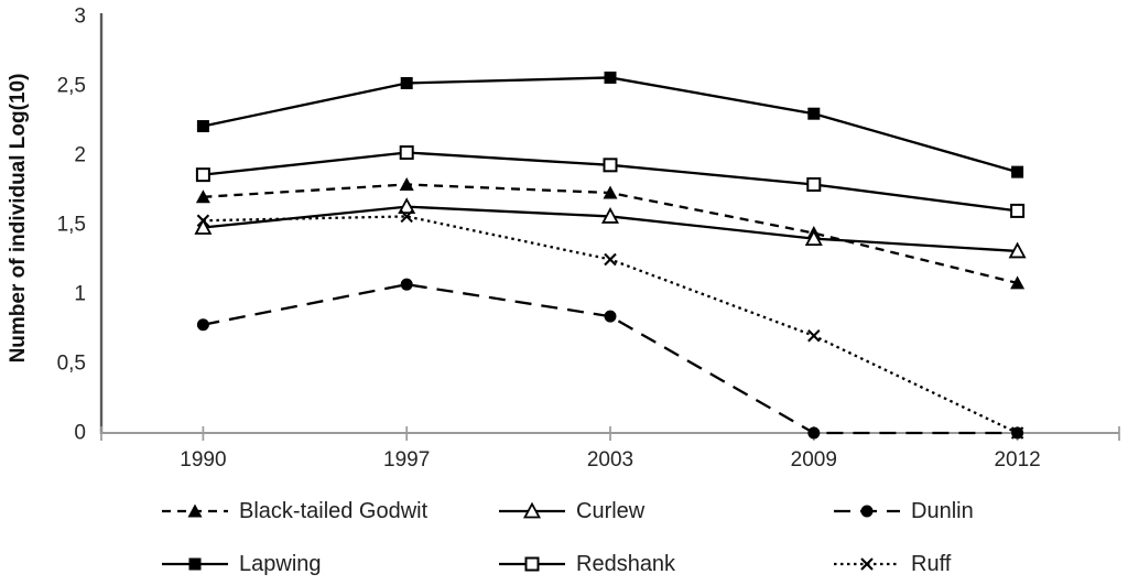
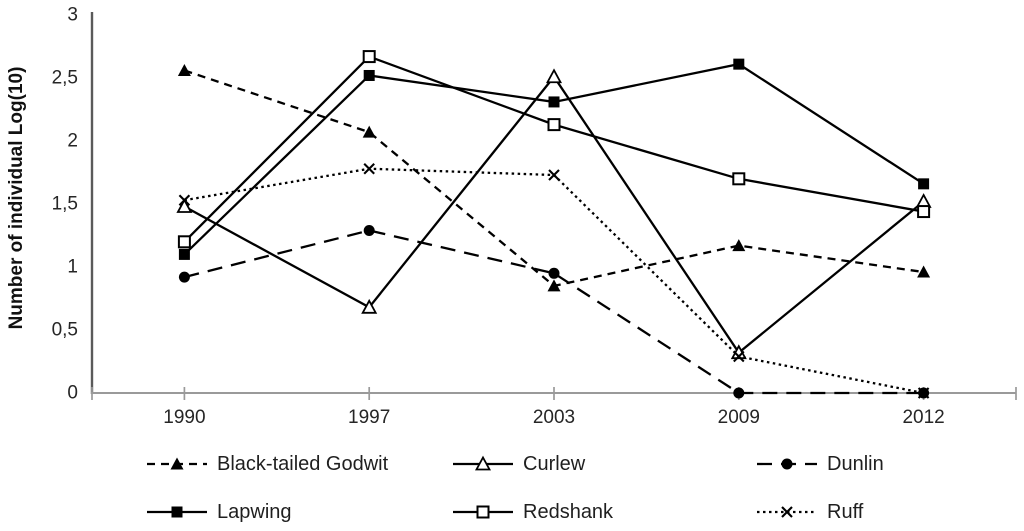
Black-tailed Godwit/1990: 1.70 -> 2.56
Dunlin/1990: 0.78 -> 0.92
Lapwing/1990: 2.21 -> 1.10
Redshank/1990: 1.86 -> 1.20
Black-tailed Godwit/1997: 1.79 -> 2.07
Curlew/1997: 1.63 -> 0.68
Dunlin/1997: 1.07 -> 1.29
Redshank/1997: 2.02 -> 2.67
Ruff/1997: 1.56 -> 1.78
Black-tailed Godwit/2003: 1.73 -> 0.85
Curlew/2003: 1.56 -> 2.51
Dunlin/2003: 0.84 -> 0.95
Lapwing/2003: 2.56 -> 2.31
Redshank/2003: 1.93 -> 2.13
Ruff/2003: 1.25 -> 1.73
Black-tailed Godwit/2009: 1.44 -> 1.17
Curlew/2009: 1.40 -> 0.32
Lapwing/2009: 2.30 -> 2.61
Redshank/2009: 1.79 -> 1.70
Ruff/2009: 0.70 -> 0.29
Black-tailed Godwit/2012: 1.08 -> 0.96
Curlew/2012: 1.31 -> 1.52
Lapwing/2012: 1.88 -> 1.66
Redshank/2012: 1.60 -> 1.44
